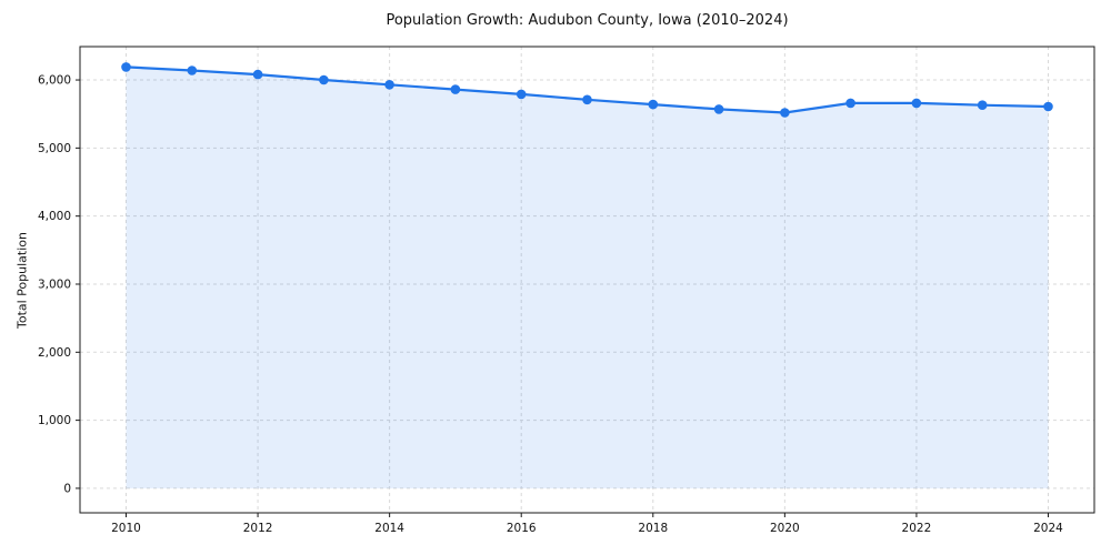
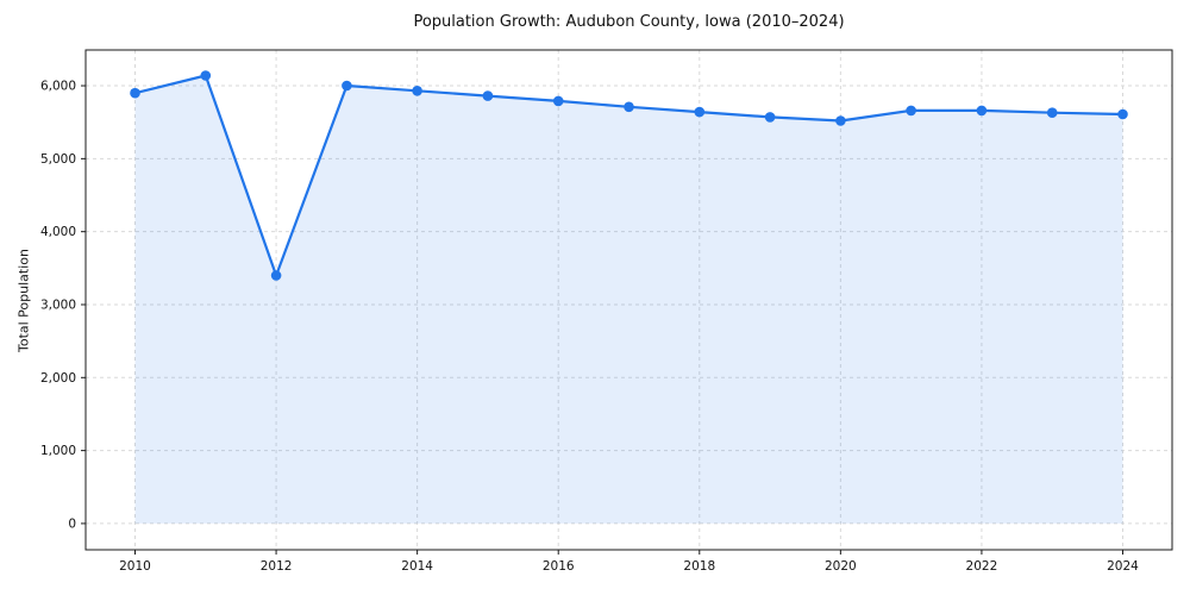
2010: 6200 -> 5900
2012: 6100 -> 3400
